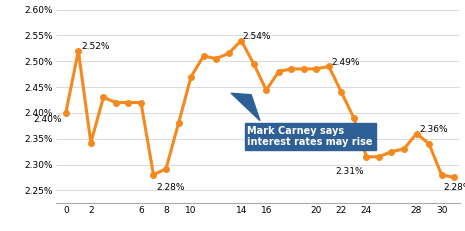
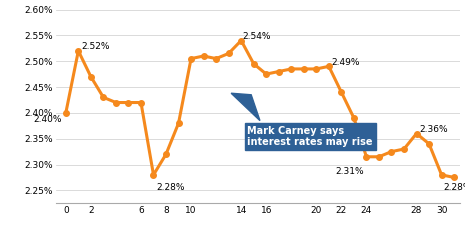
2: 2.342% -> 2.470%
8: 2.292% -> 2.320%
10: 2.470% -> 2.505%
16: 2.444% -> 2.475%
